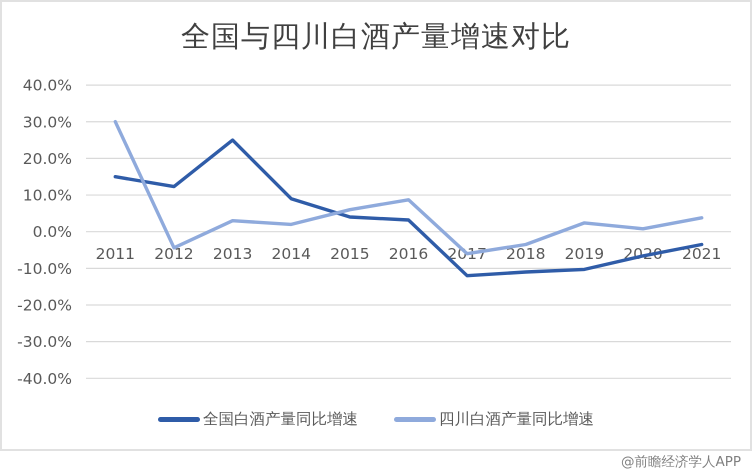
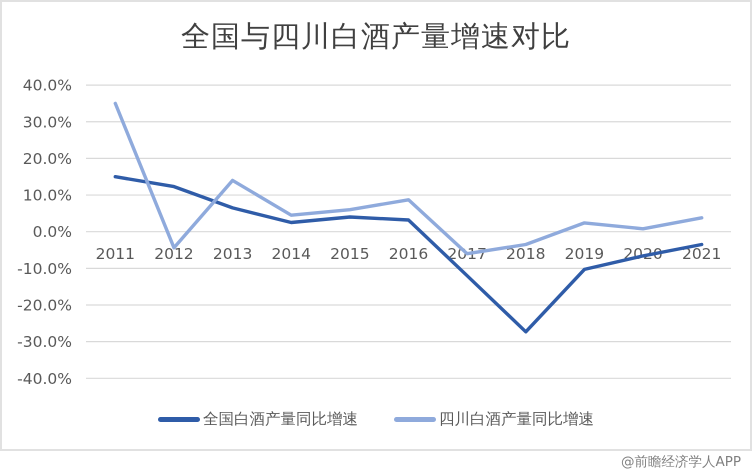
四川白酒产量同比增速/2011: 30% -> 35%
全国白酒产量同比增速/2013: 25% -> 6%
四川白酒产量同比增速/2013: 3% -> 14%
全国白酒产量同比增速/2014: 9% -> 2%
四川白酒产量同比增速/2014: 2% -> 4%
全国白酒产量同比增速/2018: -11% -> -27%
